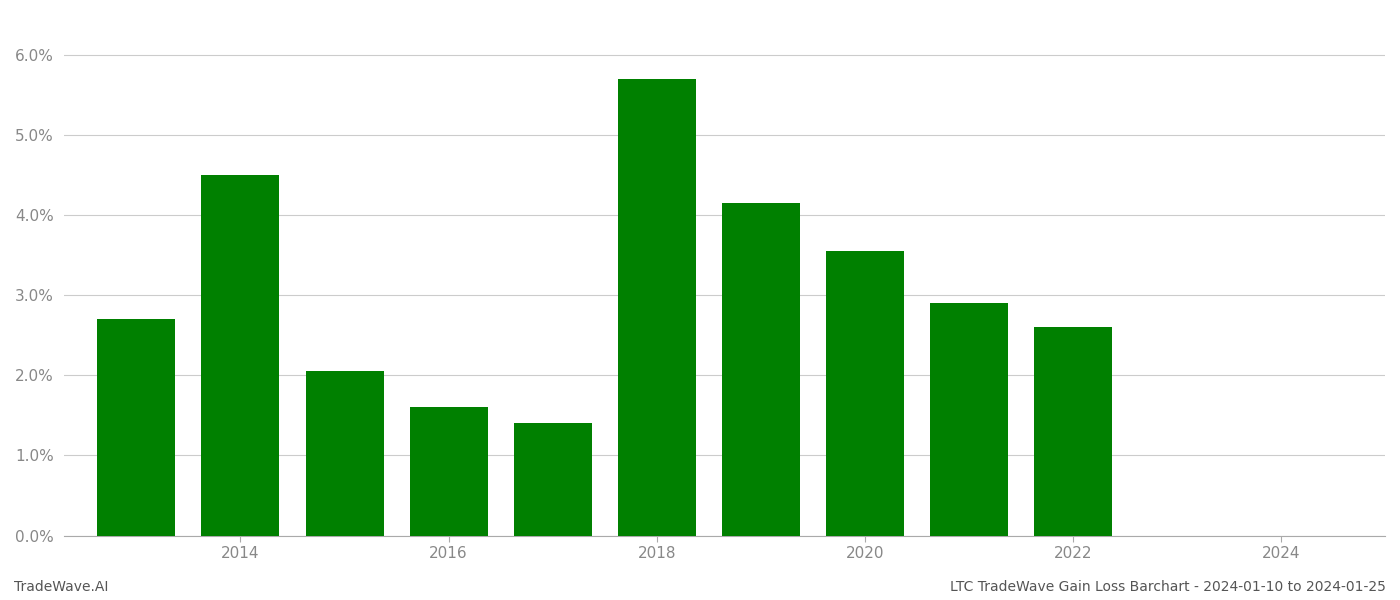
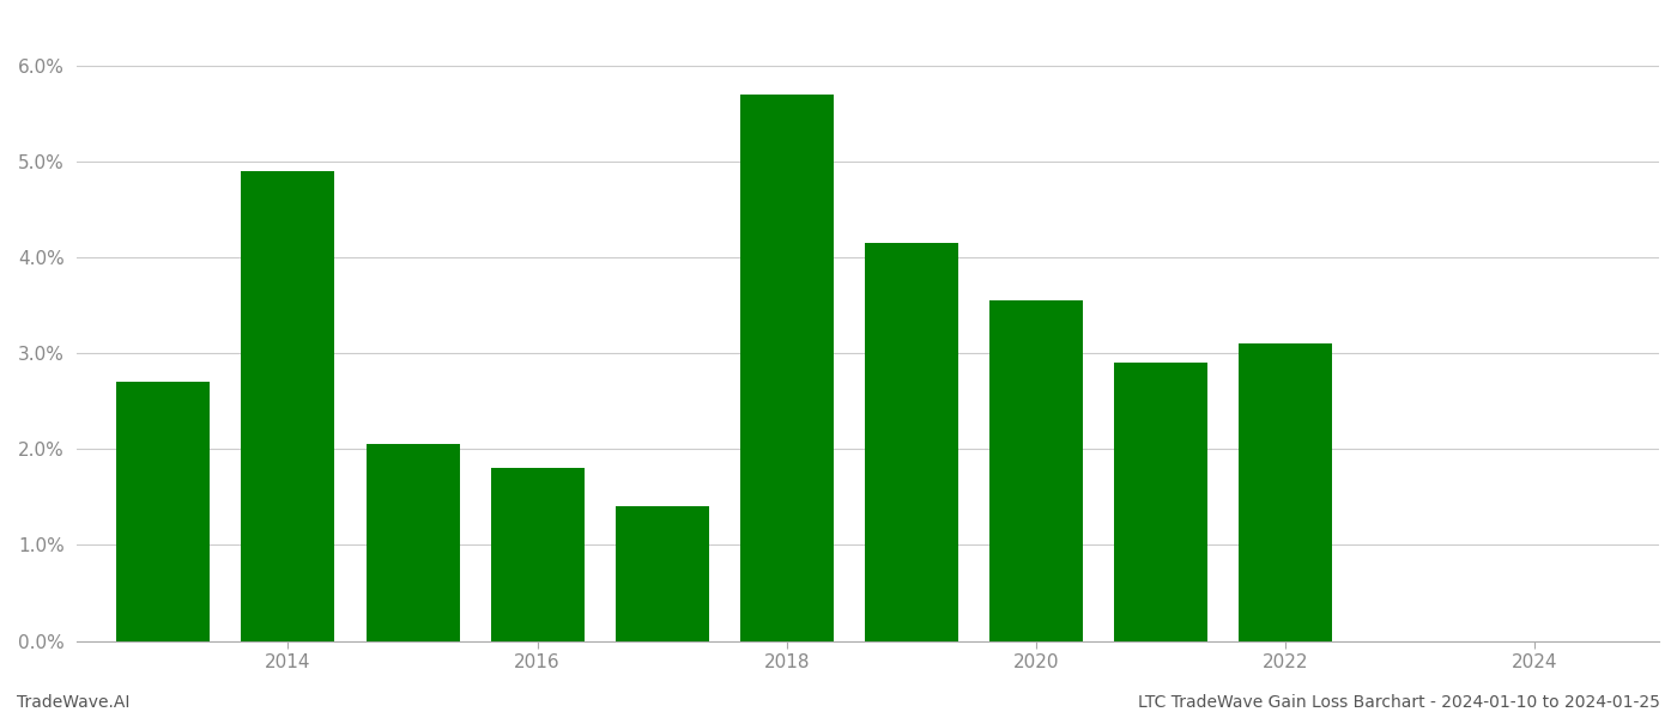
2014: 4.50% -> 4.90%
2016: 1.60% -> 1.80%
2022: 2.60% -> 3.10%
